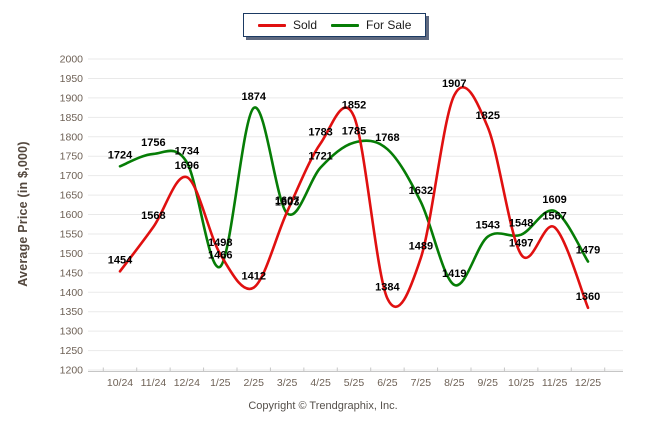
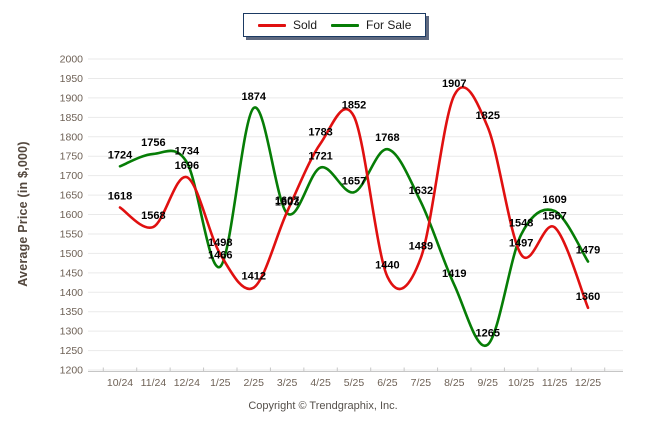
Sold/10/24: 1454 -> 1618
For Sale/5/25: 1785 -> 1657
Sold/6/25: 1384 -> 1440
For Sale/9/25: 1543 -> 1265
